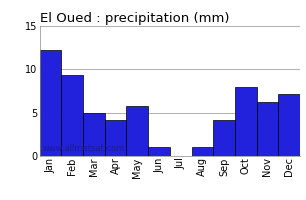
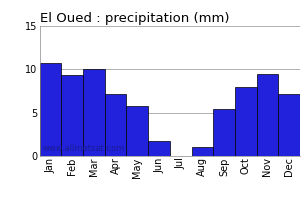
Jan: 12.2 -> 10.7
Mar: 5.0 -> 10.0
Apr: 4.2 -> 7.1
Jun: 1.0 -> 1.7
Sep: 4.2 -> 5.4
Nov: 6.2 -> 9.5
